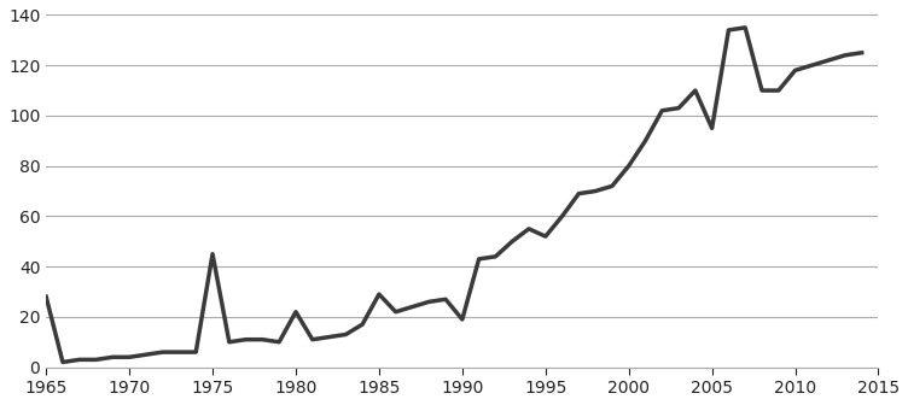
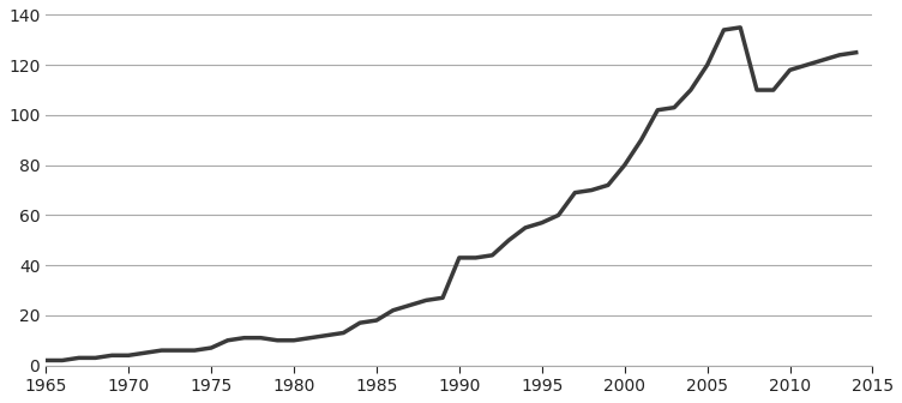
1965: 28 -> 2
1975: 45 -> 7
1980: 22 -> 10
1985: 29 -> 18
1990: 19 -> 43
1995: 52 -> 57
2005: 95 -> 120
